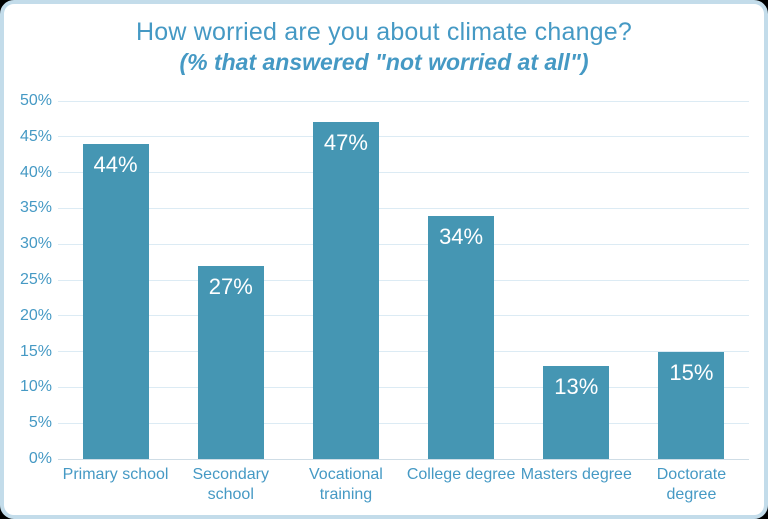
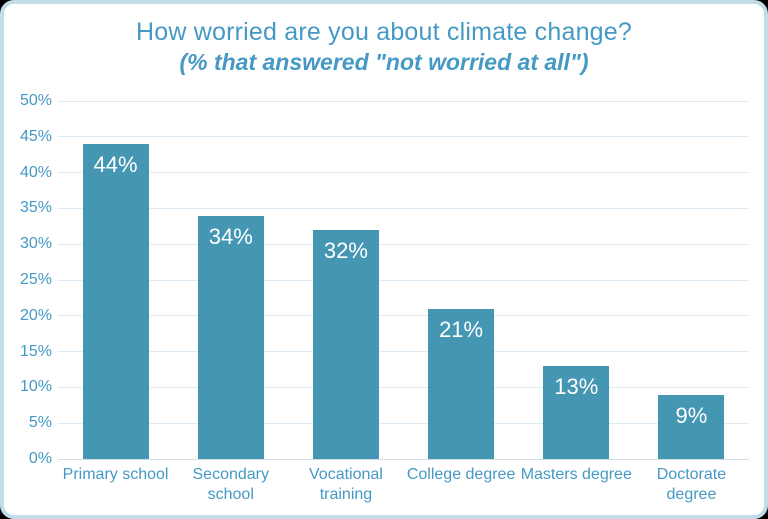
Secondary school: 27% -> 34%
Vocational training: 47% -> 32%
College degree: 34% -> 21%
Doctorate degree: 15% -> 9%
